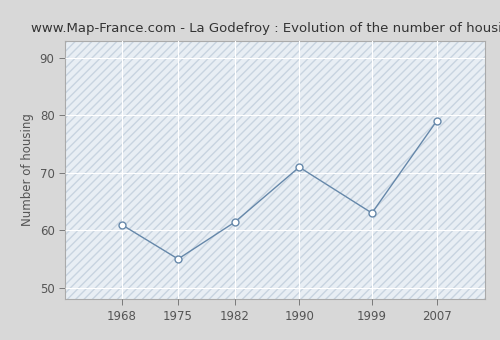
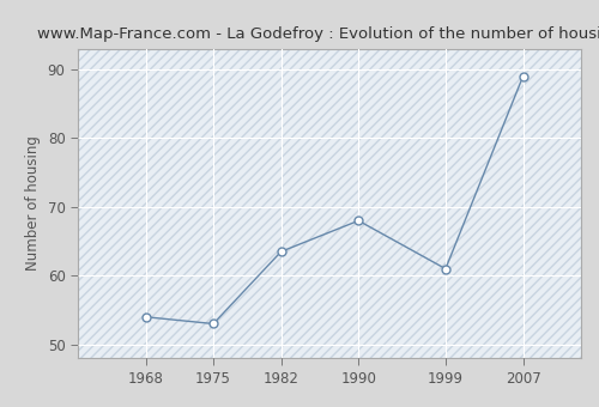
1968: 61.0 -> 54.0
1975: 55.0 -> 53.0
1982: 61.4 -> 63.5
1990: 71.0 -> 68.0
1999: 63.0 -> 61.0
2007: 79.0 -> 89.0
